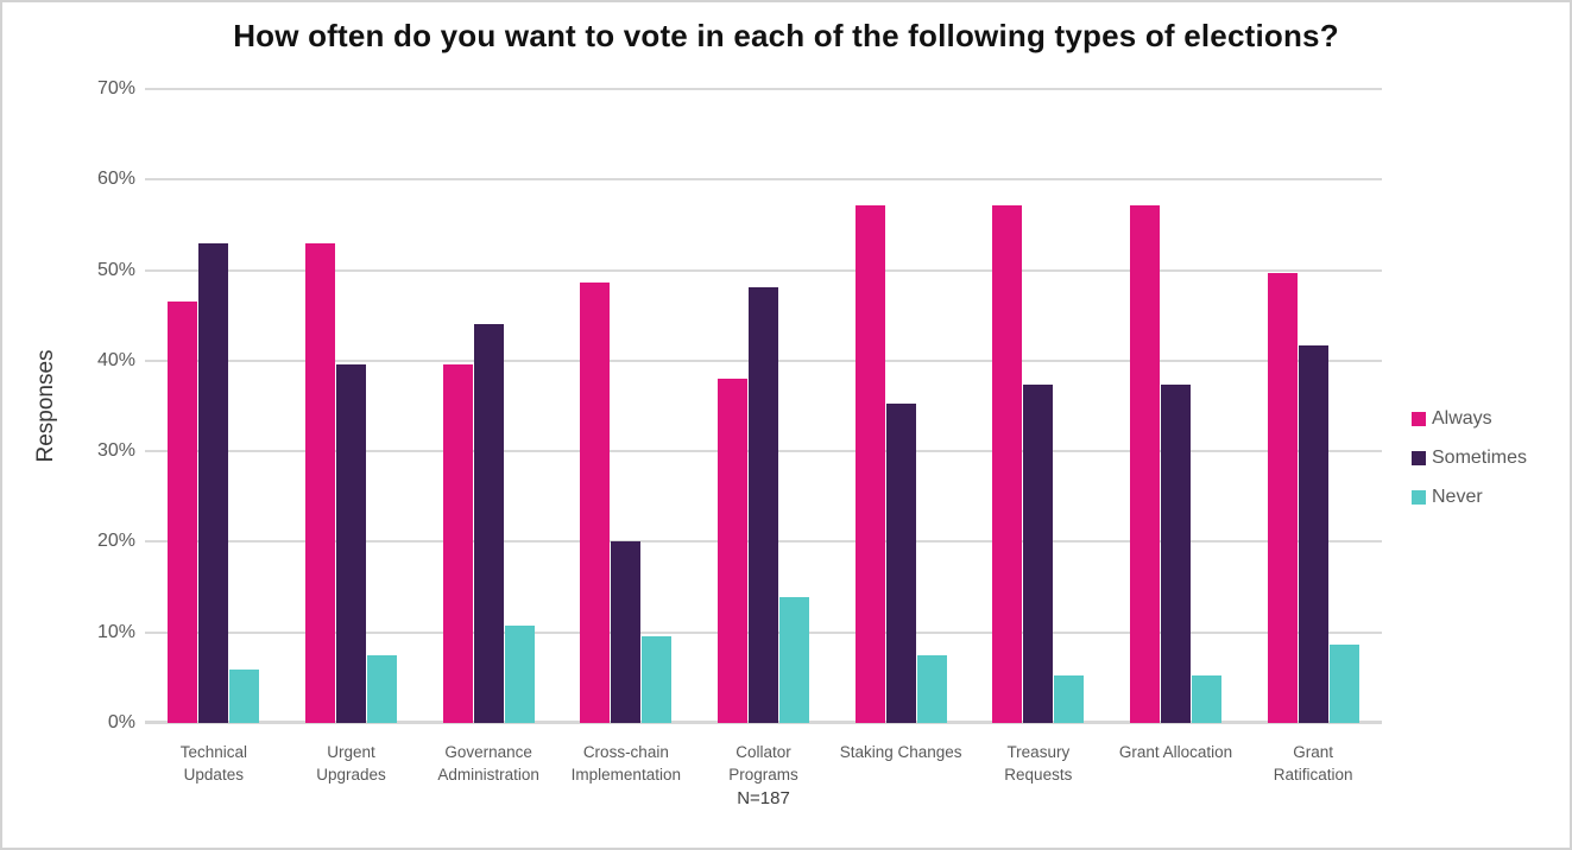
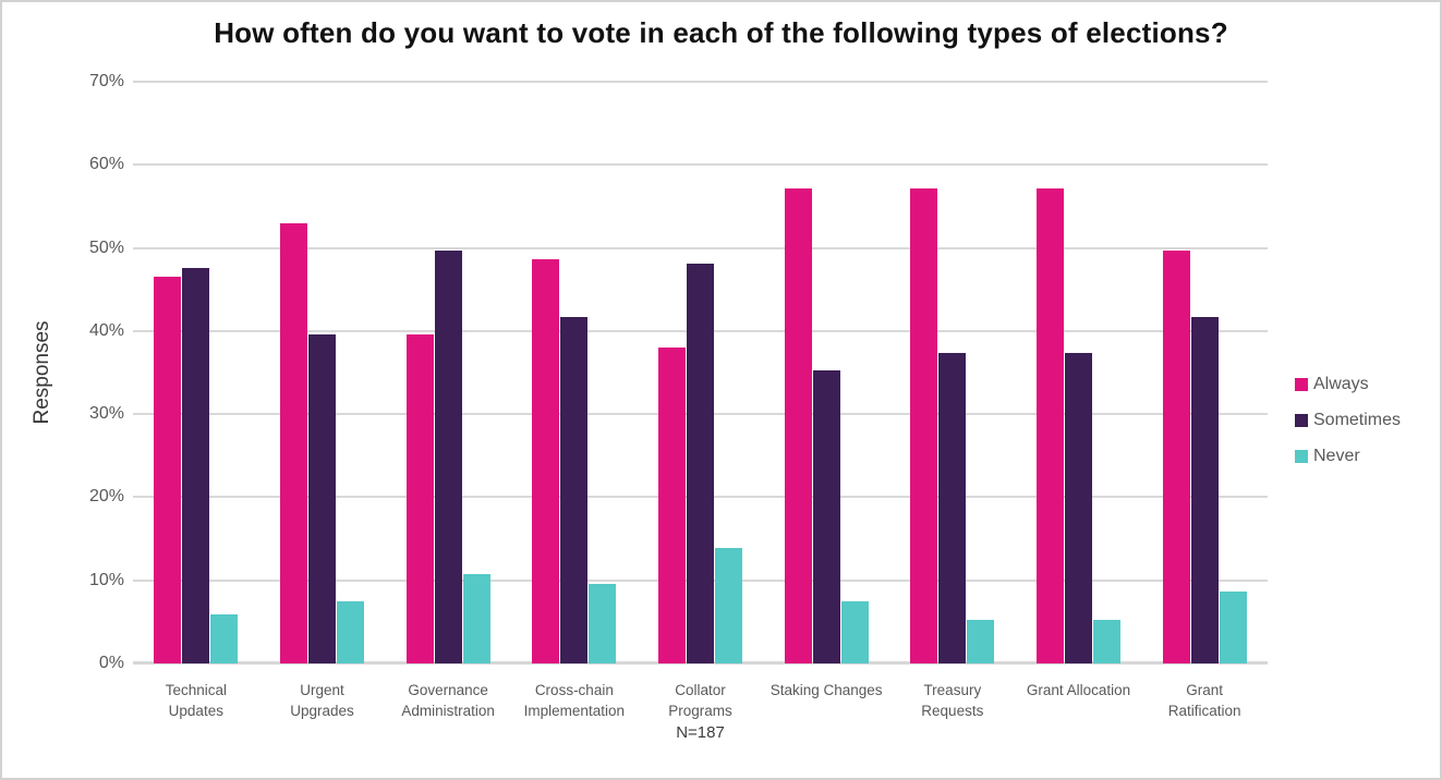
Sometimes/Technical Updates: 53% -> 48%
Sometimes/Governance Administration: 44% -> 50%
Sometimes/Cross-chain Implementation: 20% -> 42%
